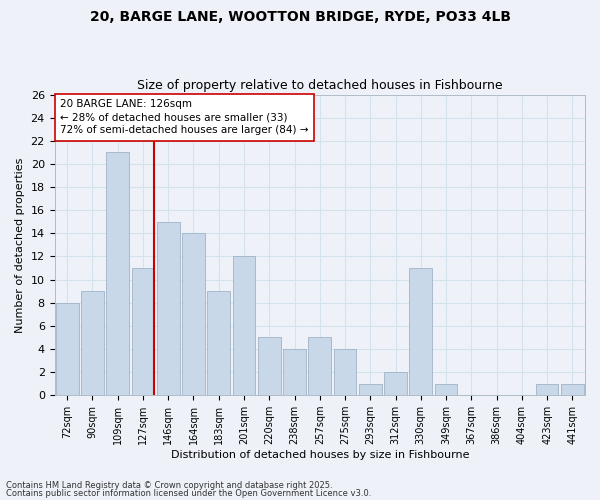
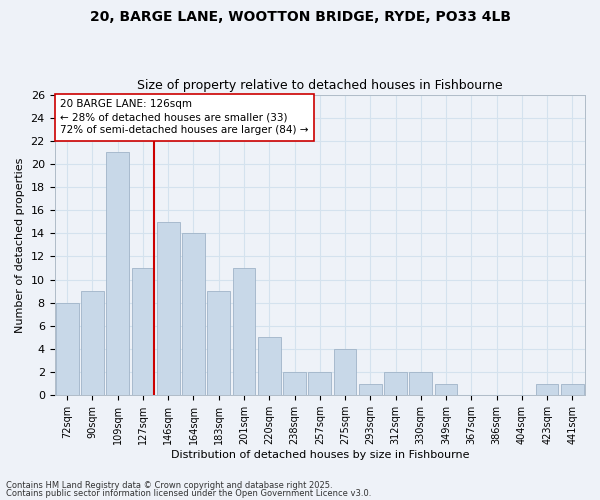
201sqm: 12 -> 11
238sqm: 4 -> 2
257sqm: 5 -> 2
330sqm: 11 -> 2
